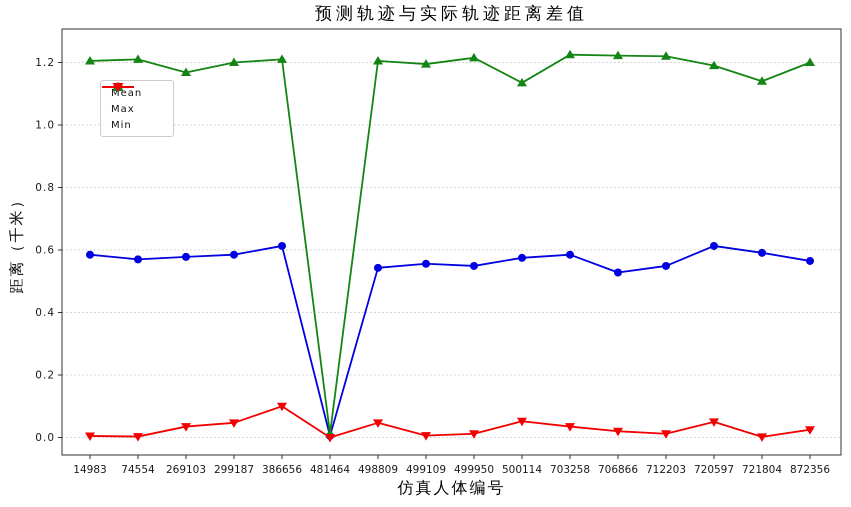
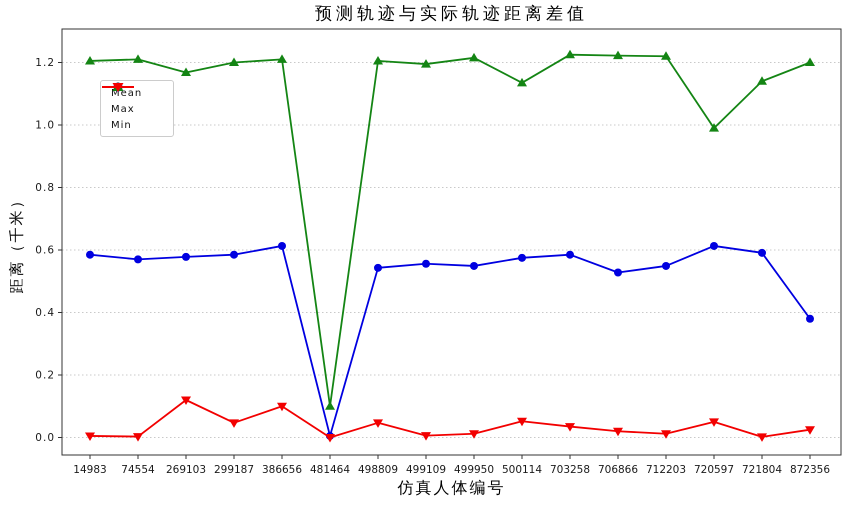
Min/269103: 0.04 -> 0.12
Max/481464: 0.01 -> 0.10
Max/720597: 1.19 -> 0.99
Mean/872356: 0.56 -> 0.38
